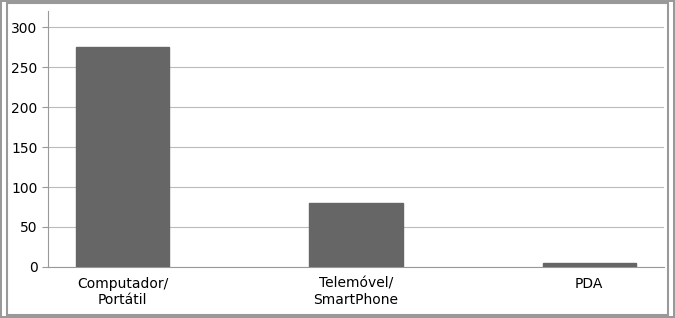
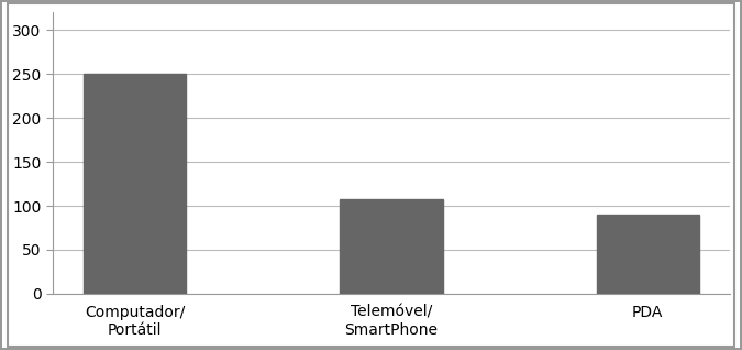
Computador/ Portátil: 275 -> 250
Telemóvel/ SmartPhone: 80 -> 108
PDA: 5 -> 90
